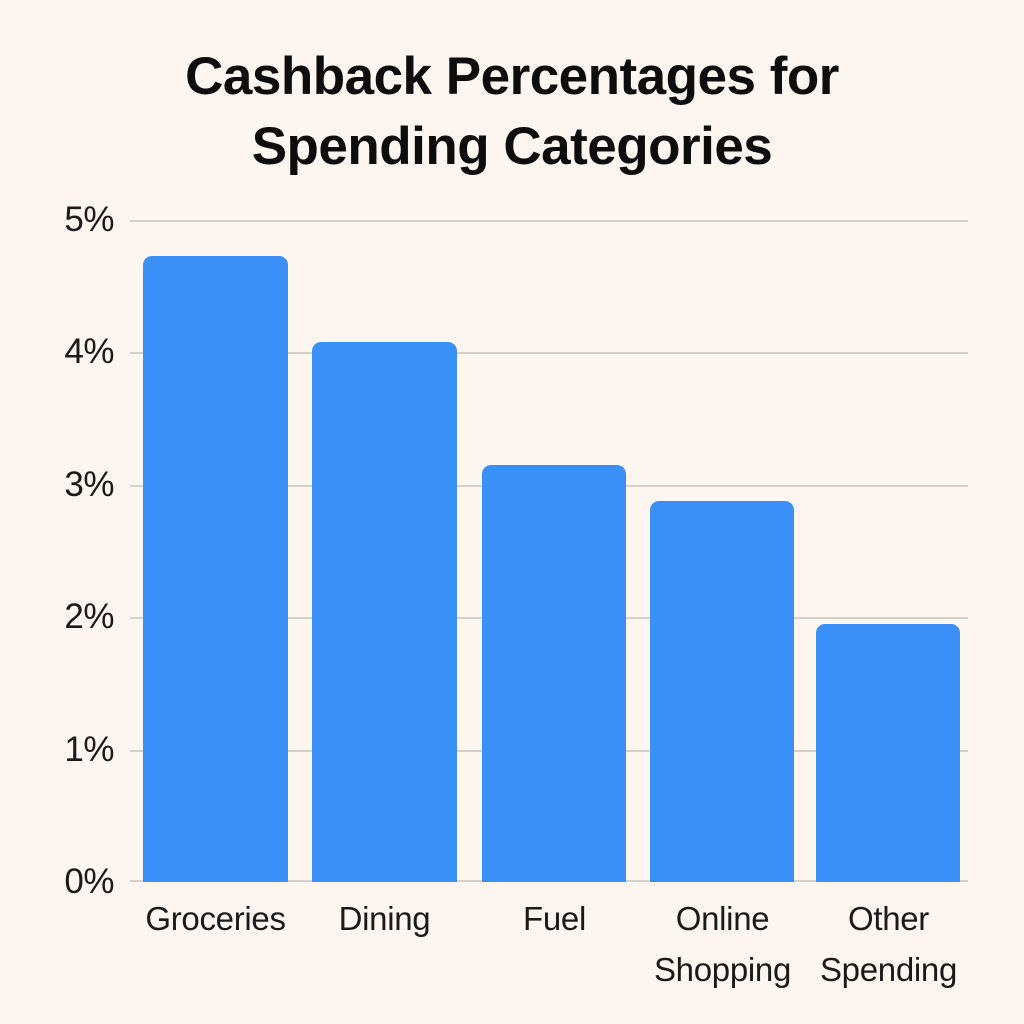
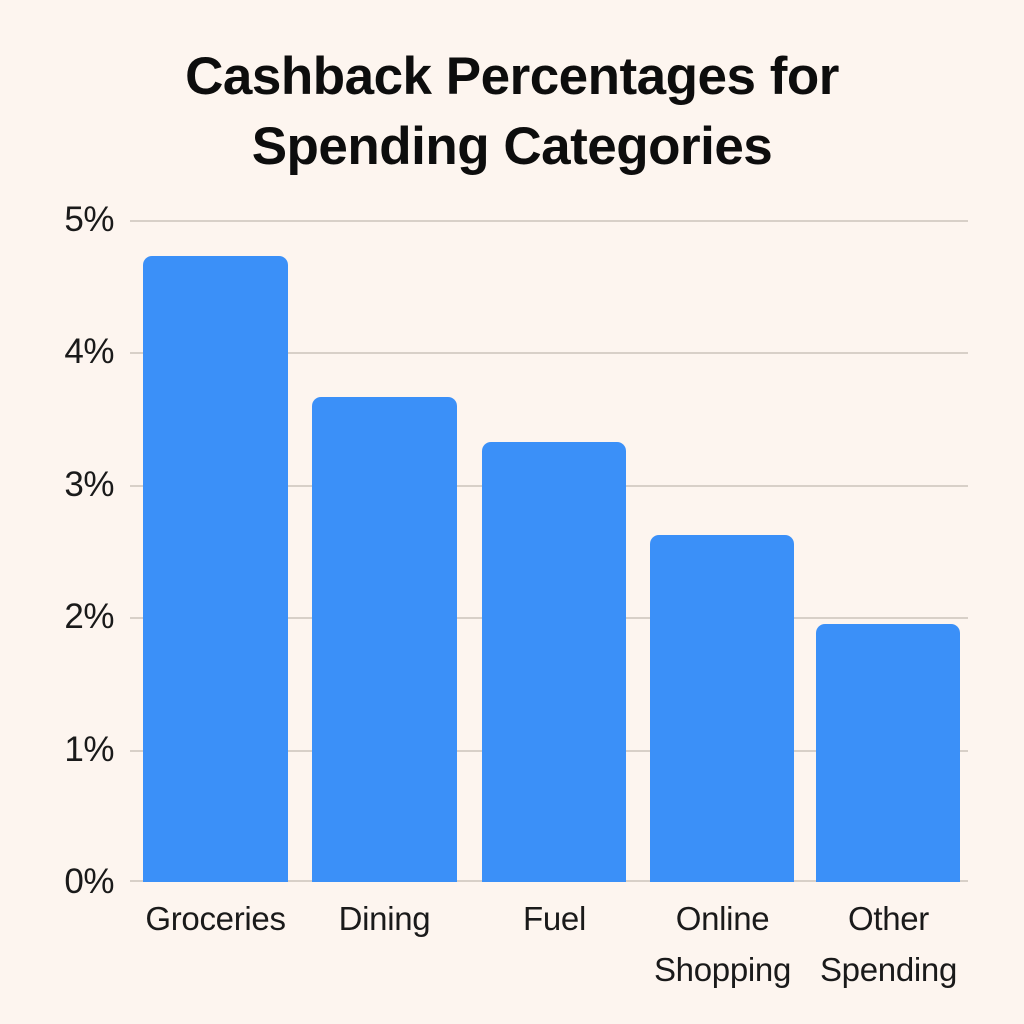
Dining: 4.08% -> 3.66%
Fuel: 3.15% -> 3.32%
Online Shopping: 2.88% -> 2.62%
